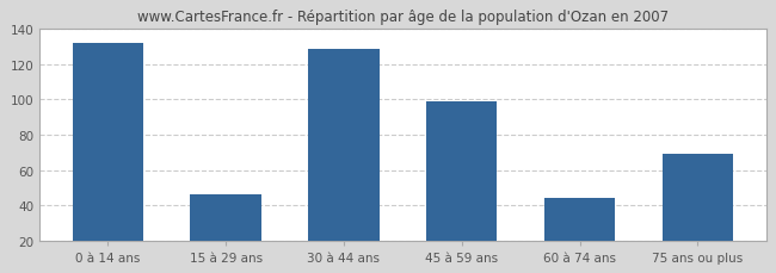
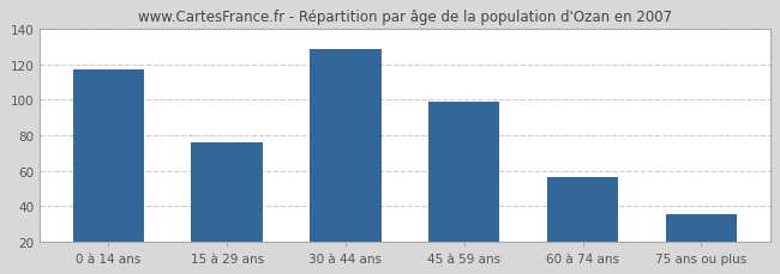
0 à 14 ans: 132 -> 117
15 à 29 ans: 46 -> 76
60 à 74 ans: 44 -> 56
75 ans ou plus: 69 -> 35
